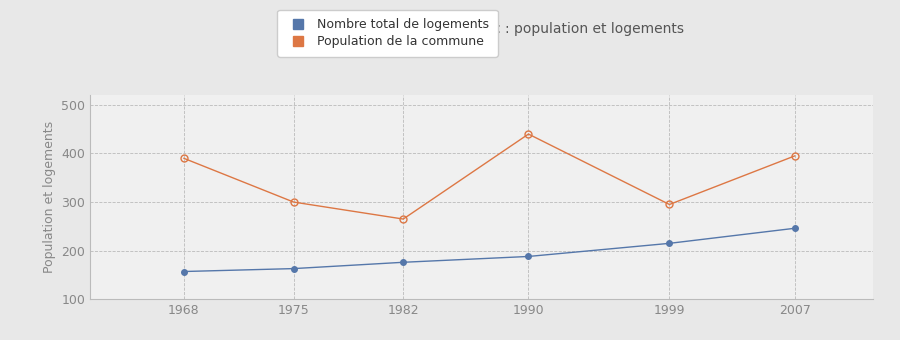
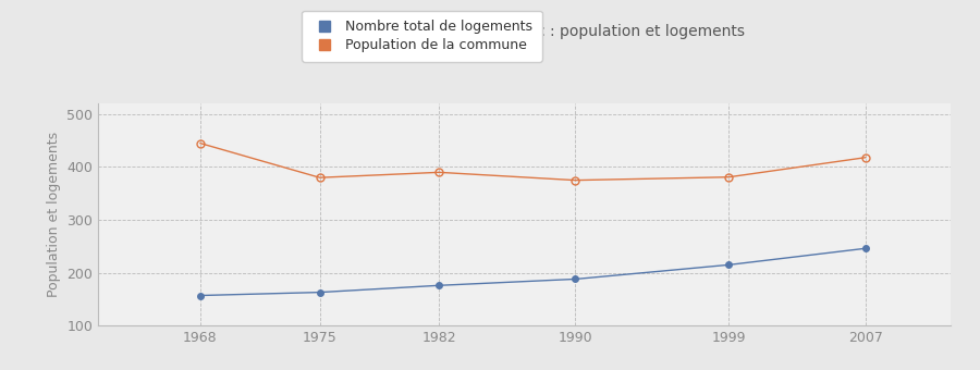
Population de la commune/1968: 390 -> 445
Population de la commune/1975: 300 -> 380
Population de la commune/1982: 265 -> 390
Population de la commune/1990: 440 -> 375
Population de la commune/1999: 295 -> 381
Population de la commune/2007: 395 -> 418
